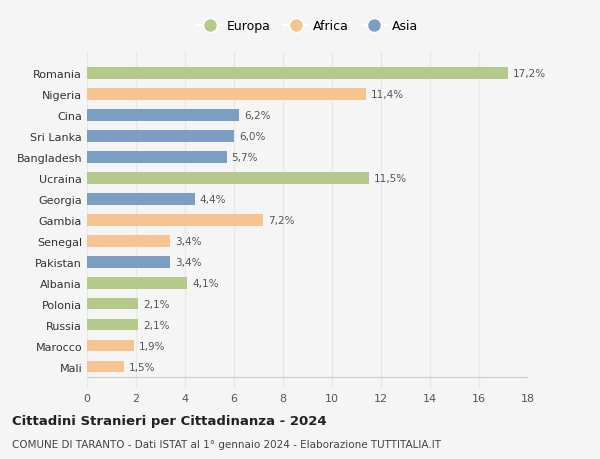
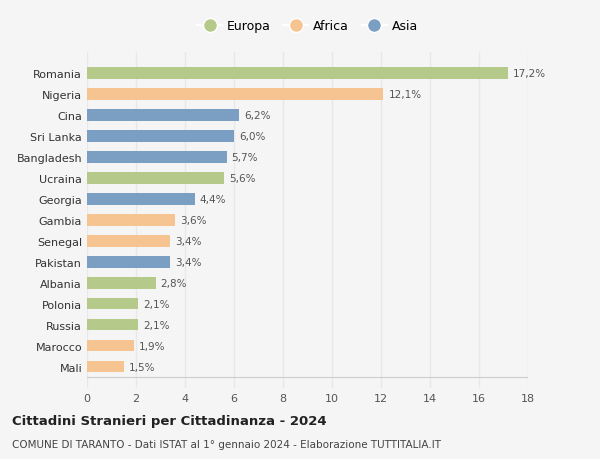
Nigeria: 11,4% -> 12,1%
Ucraina: 11,5% -> 5,6%
Gambia: 7,2% -> 3,6%
Albania: 4,1% -> 2,8%
